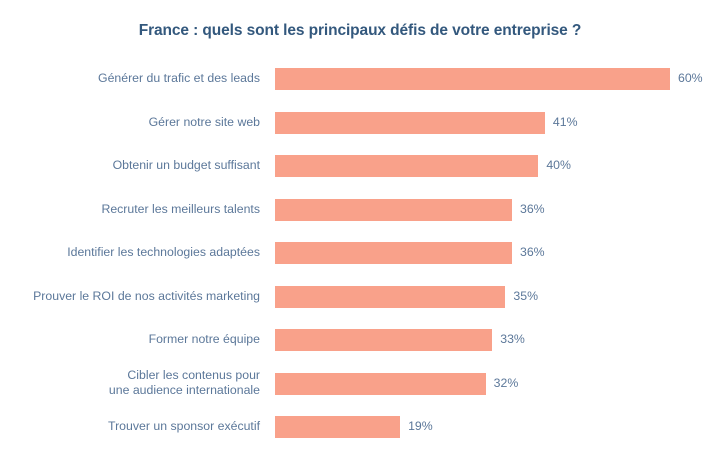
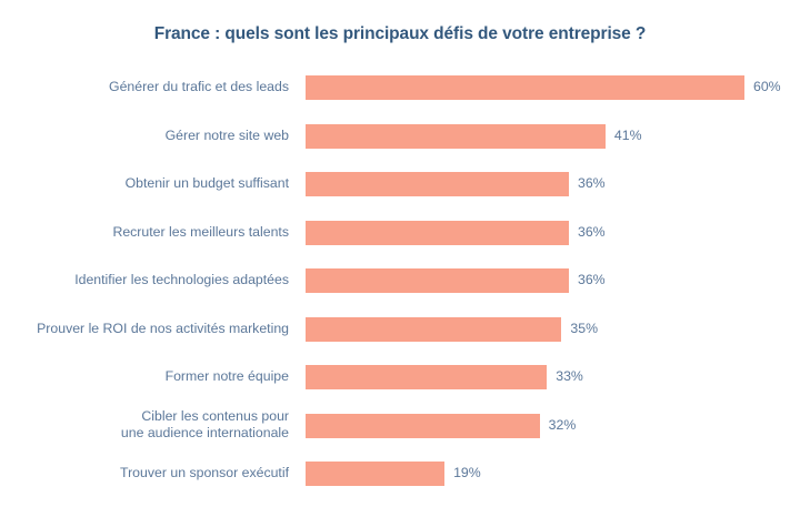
Obtenir un budget suffisant: 40% -> 36%
